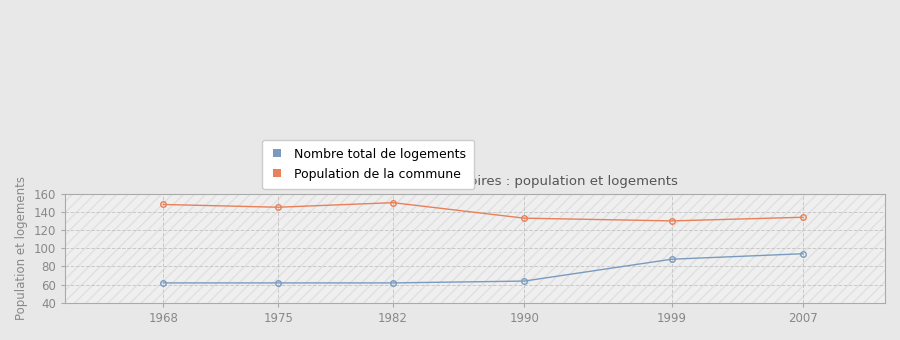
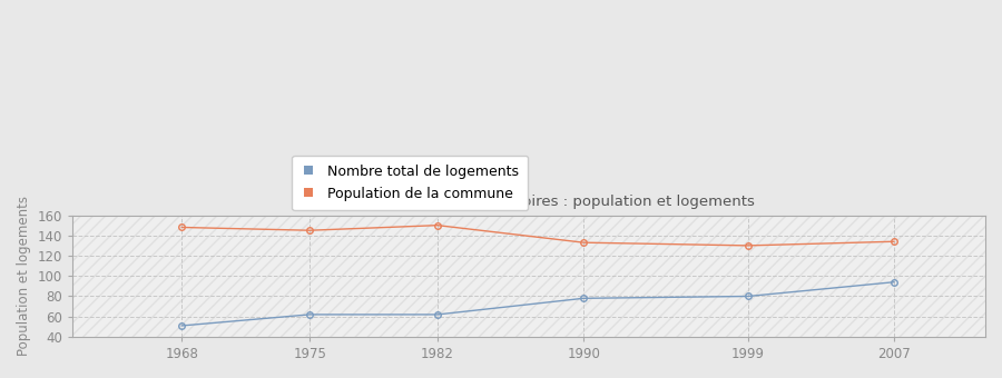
Nombre total de logements/1968: 62 -> 51
Nombre total de logements/1990: 64 -> 78
Nombre total de logements/1999: 88 -> 80
